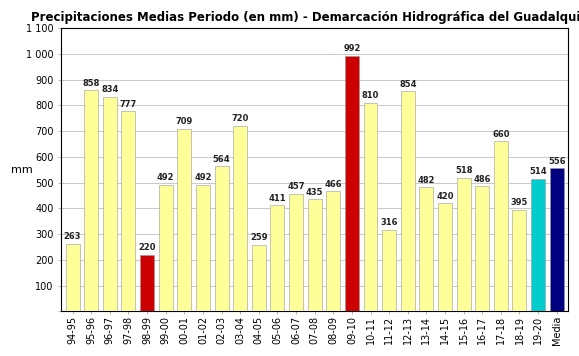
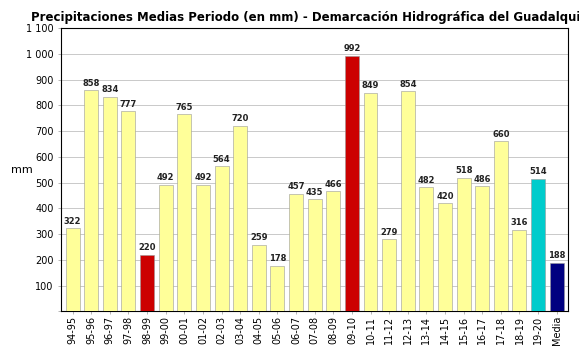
94-95: 263 -> 322
00-01: 709 -> 765
05-06: 411 -> 178
10-11: 810 -> 849
11-12: 316 -> 279
18-19: 395 -> 316
Media: 556 -> 188
